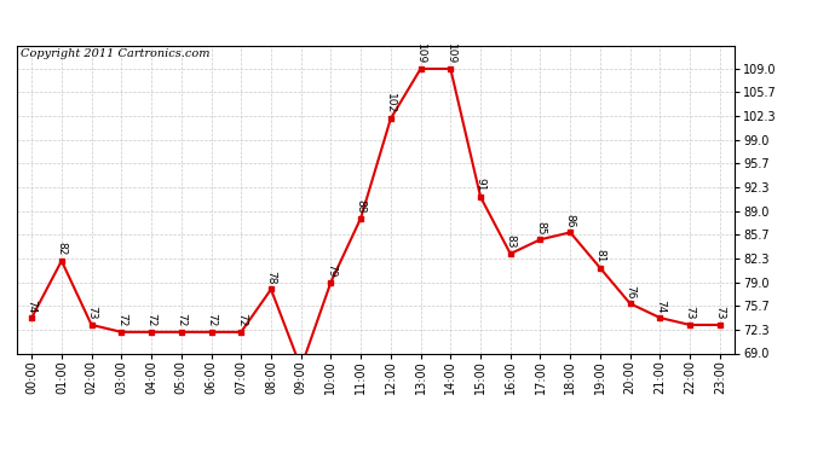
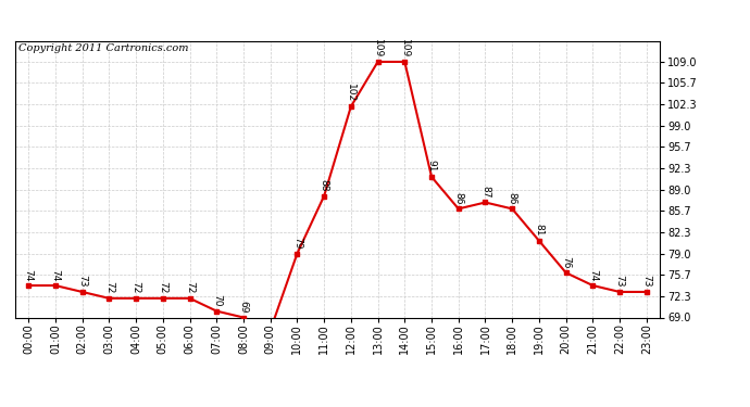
01:00: 82 -> 74
07:00: 72 -> 70
08:00: 78 -> 69
16:00: 83 -> 86
17:00: 85 -> 87
